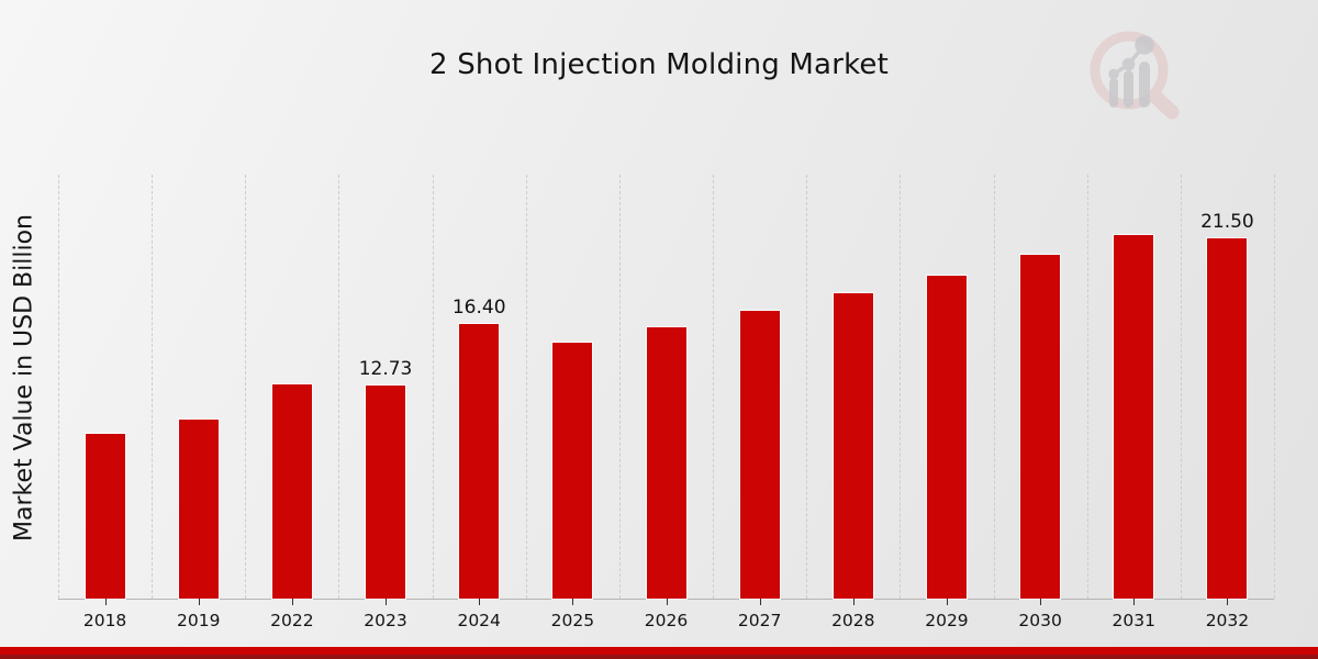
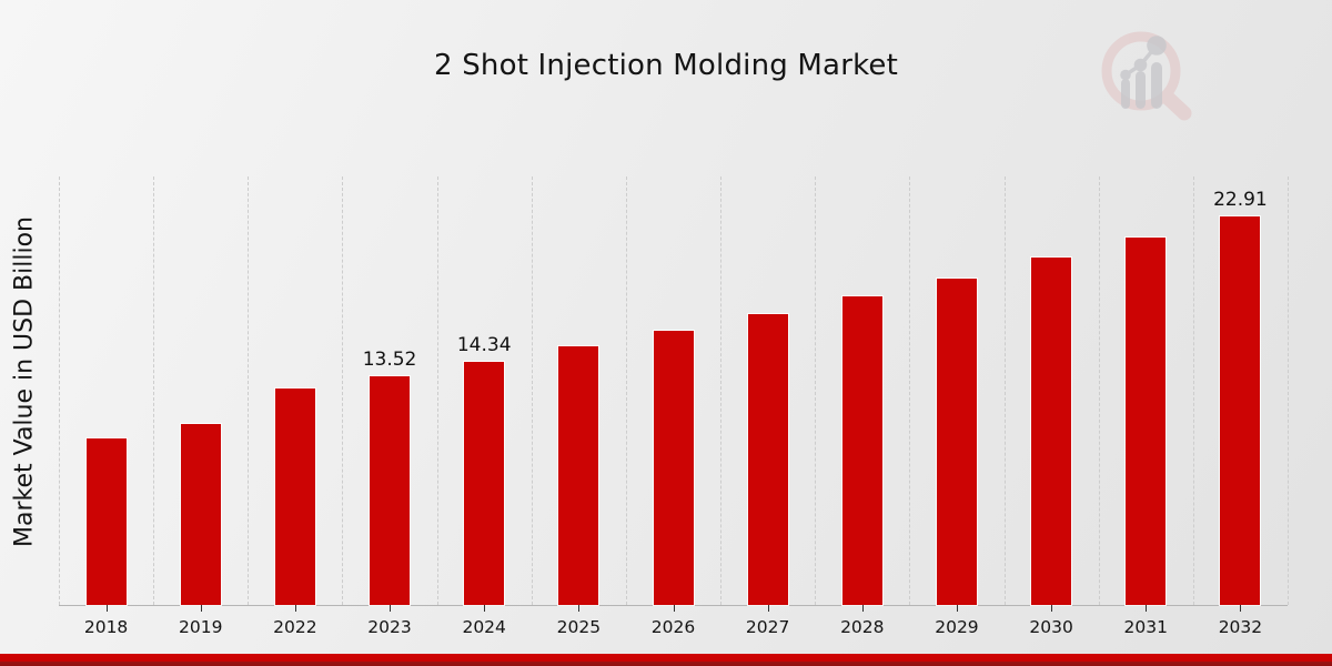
2023: 12.73 -> 13.52
2024: 16.40 -> 14.34
2032: 21.50 -> 22.91
